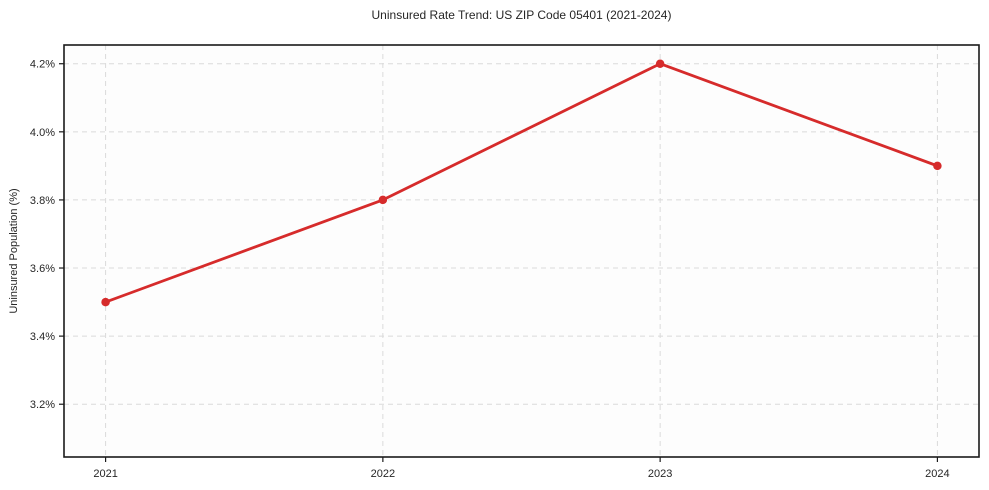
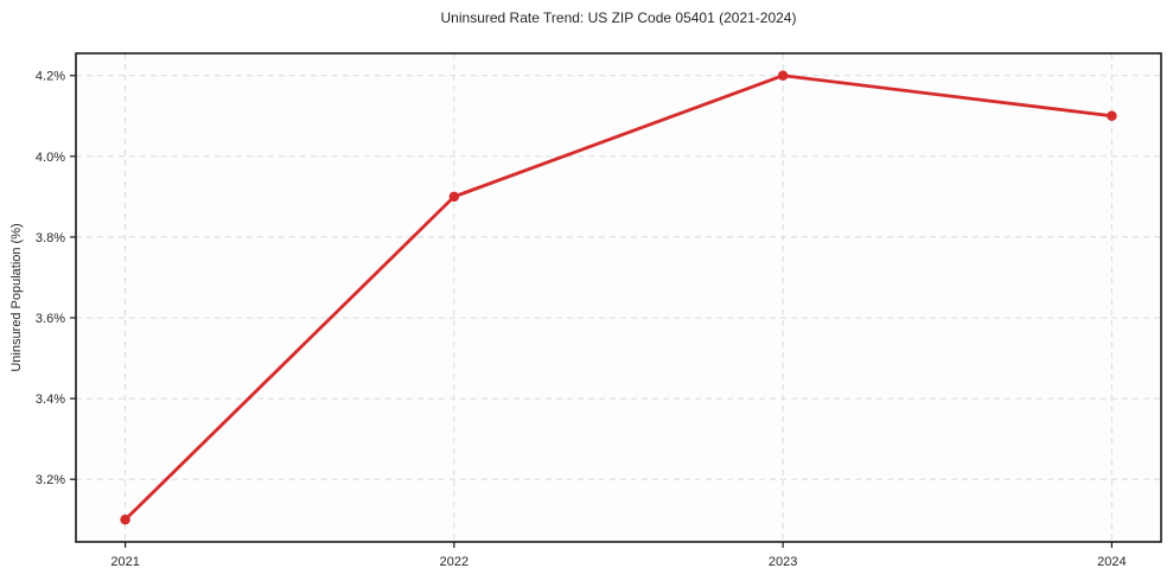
2021: 3.5% -> 3.1%
2022: 3.8% -> 3.9%
2024: 3.9% -> 4.1%
